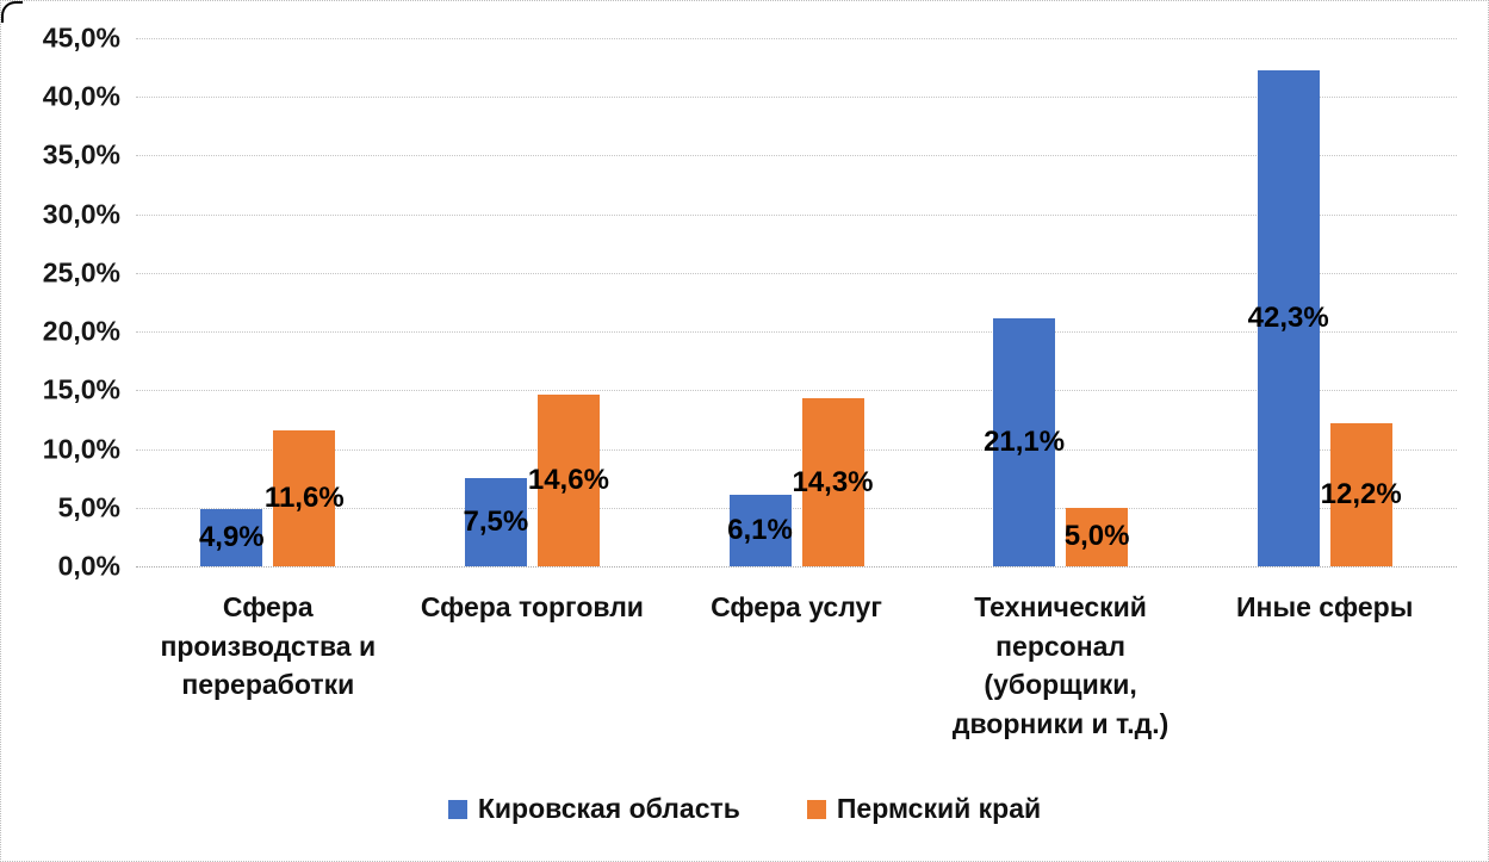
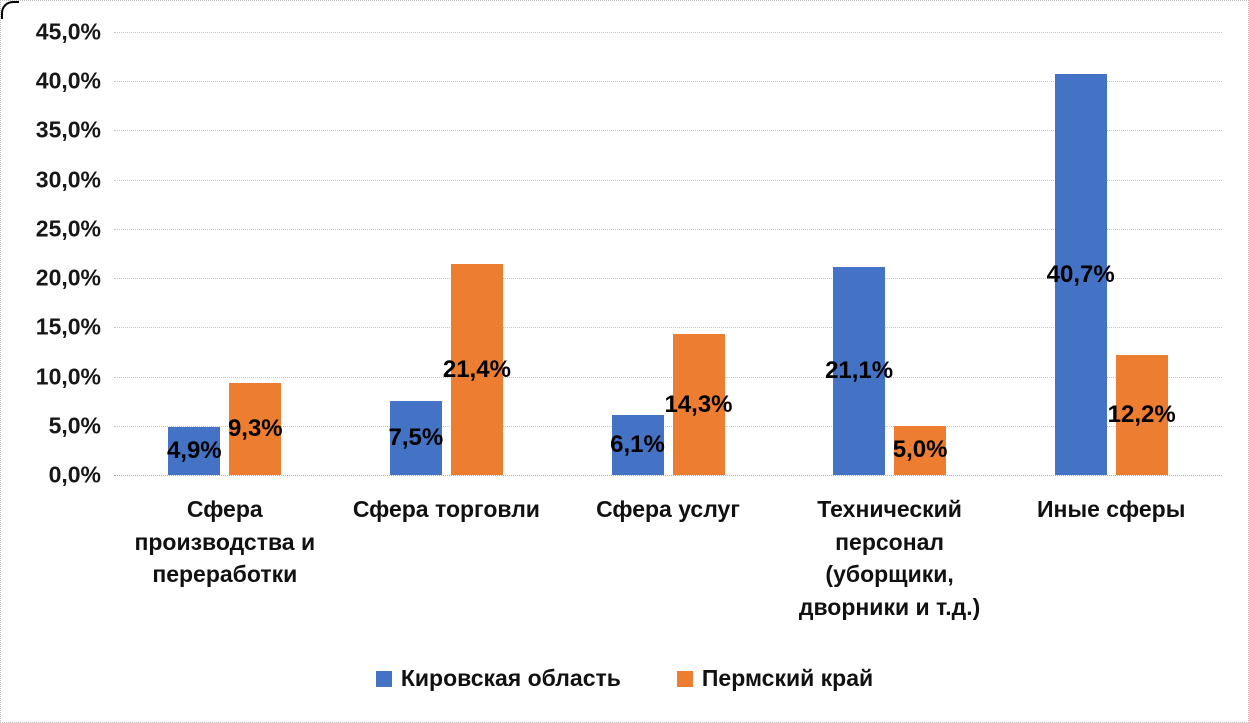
Пермский край/Сфера производства и переработки: 11,6% -> 9,3%
Пермский край/Сфера торговли: 14,6% -> 21,4%
Кировская область/Иные сферы: 42,3% -> 40,7%
